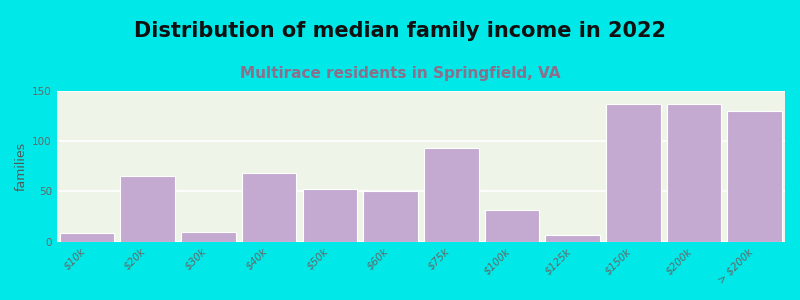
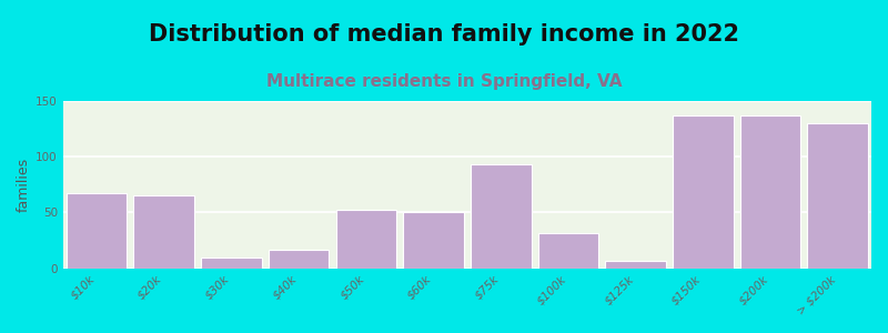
$10k: 9 -> 67
$40k: 68 -> 17
